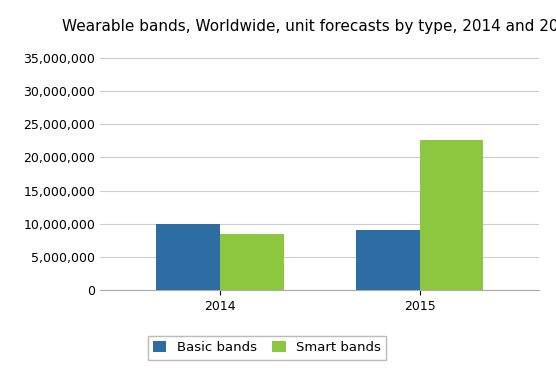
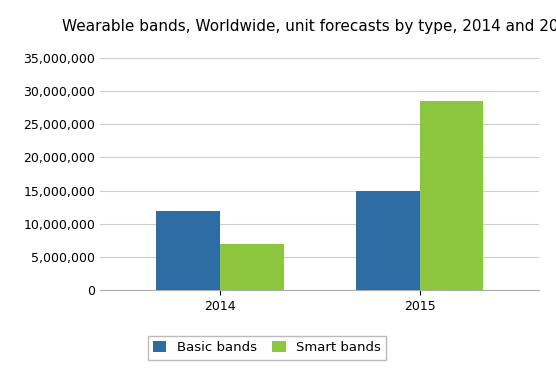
Basic bands/2014: 10,000,000 -> 12,000,000
Smart bands/2014: 8,400,000 -> 7,000,000
Basic bands/2015: 9,000,000 -> 15,000,000
Smart bands/2015: 22,600,000 -> 28,500,000
